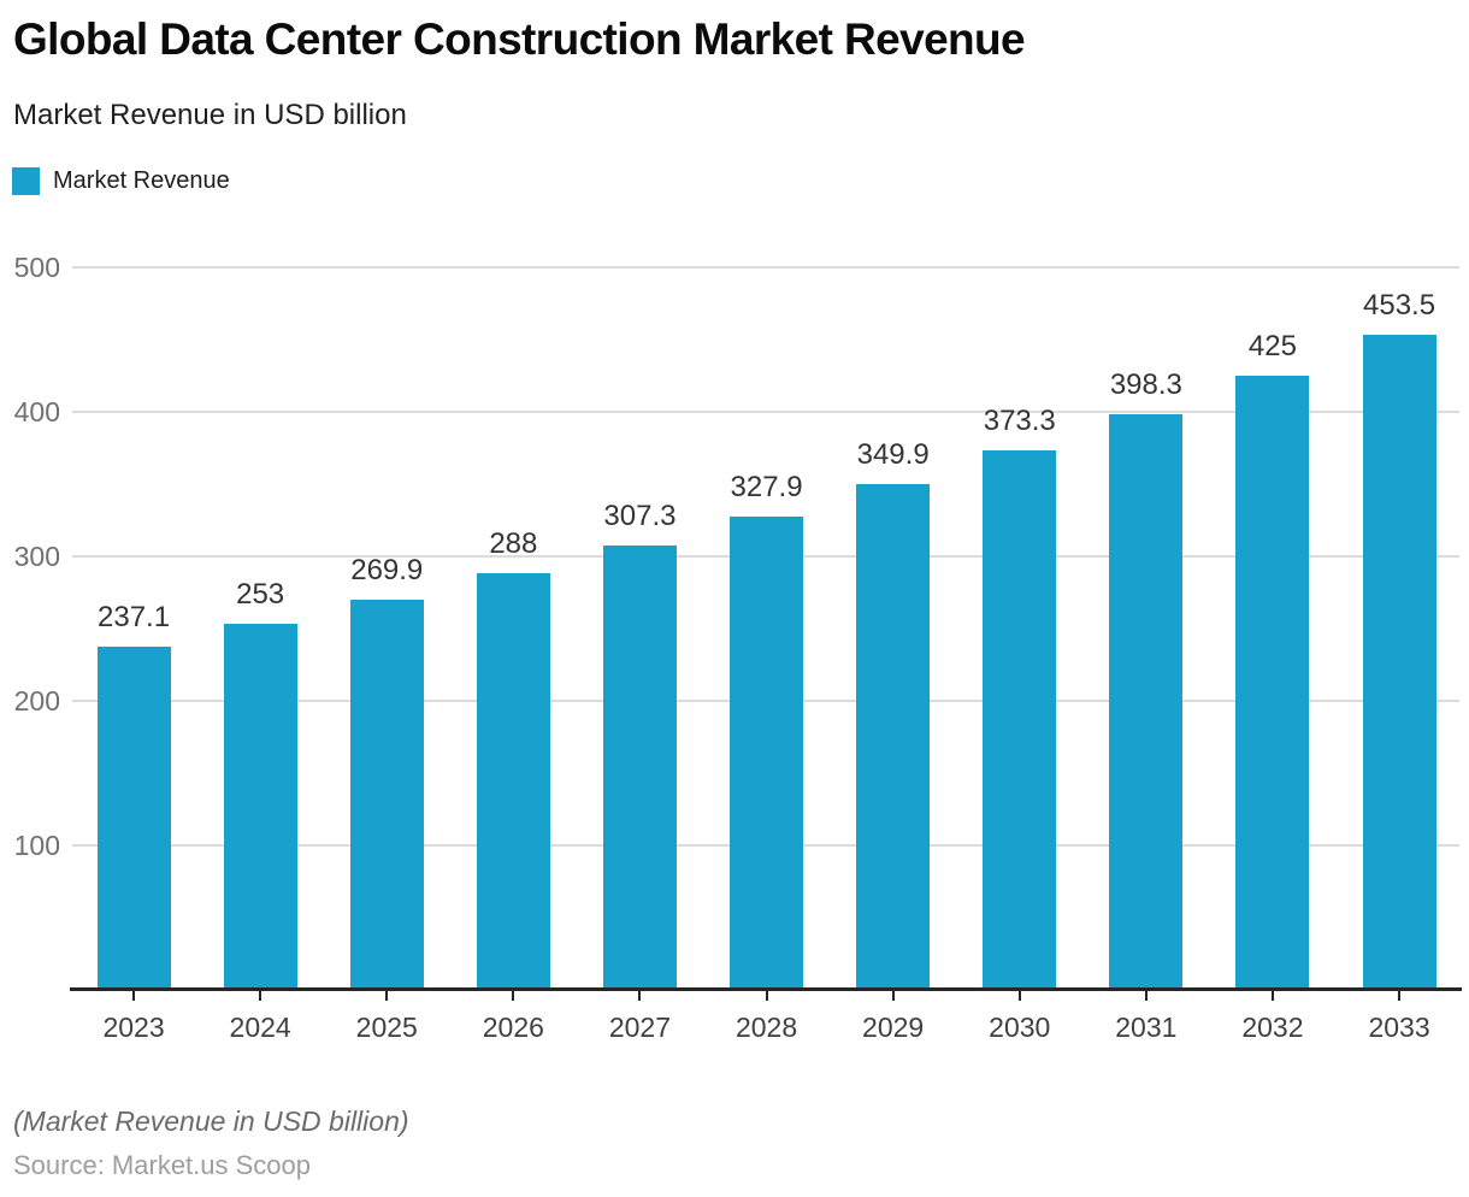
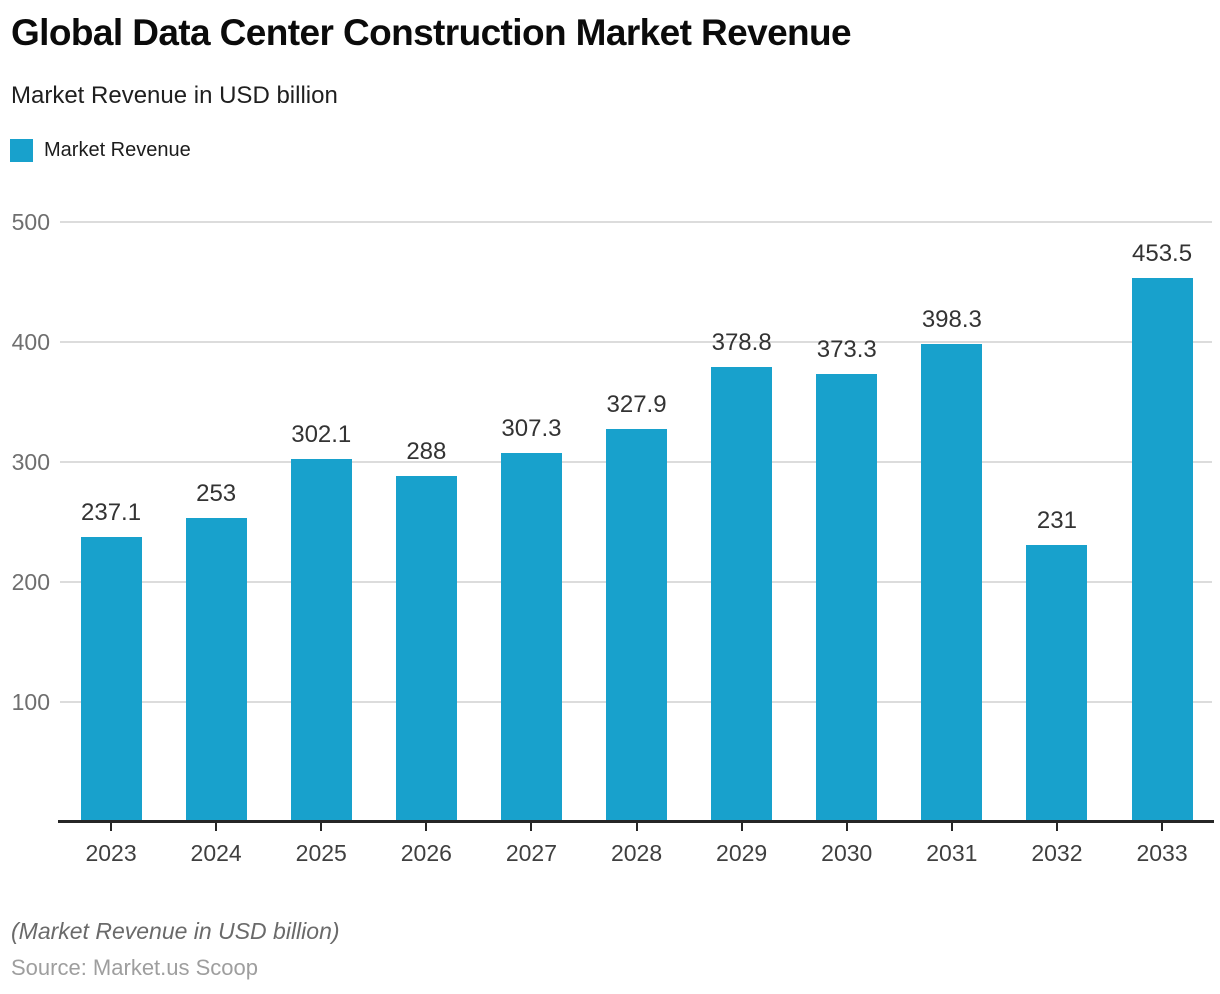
2025: 269.9 -> 302.1
2029: 349.9 -> 378.8
2032: 425 -> 231
